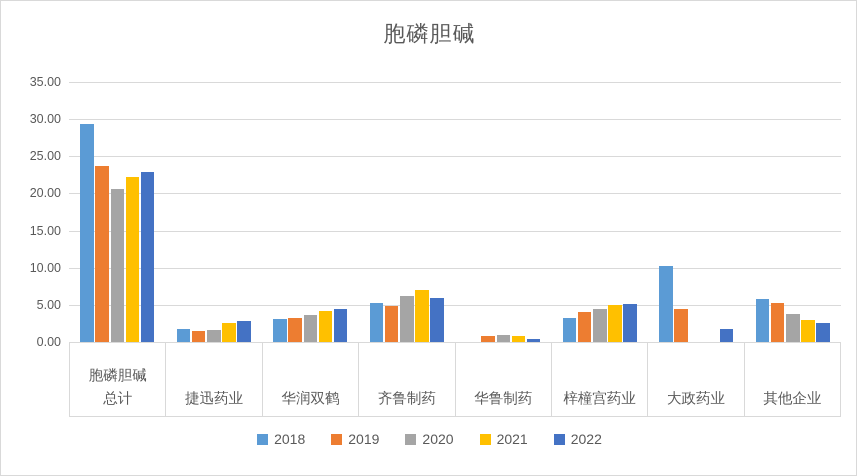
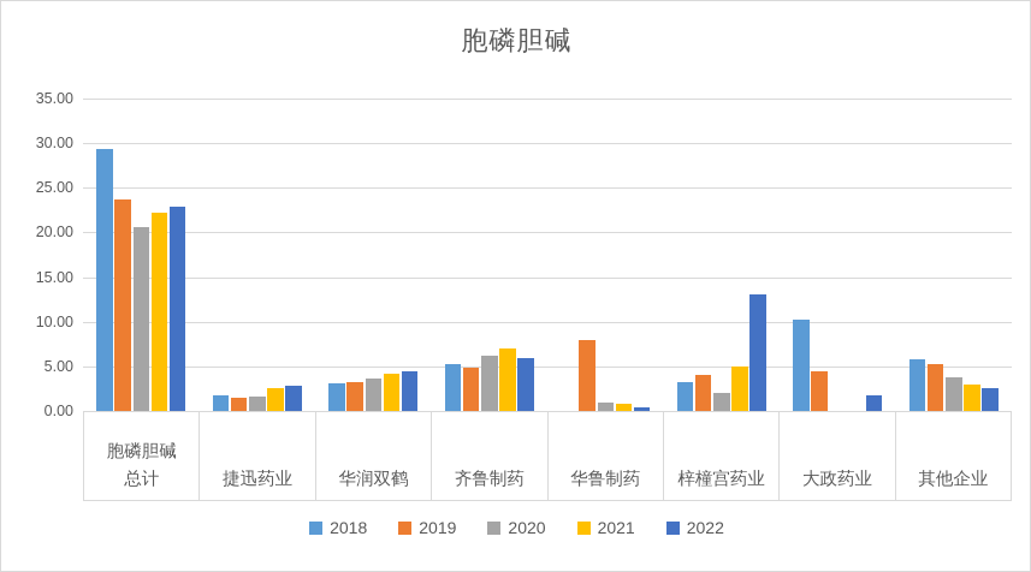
2019/华鲁制药: 1 -> 8
2020/梓橦宫药业: 4 -> 2
2022/梓橦宫药业: 5 -> 13
